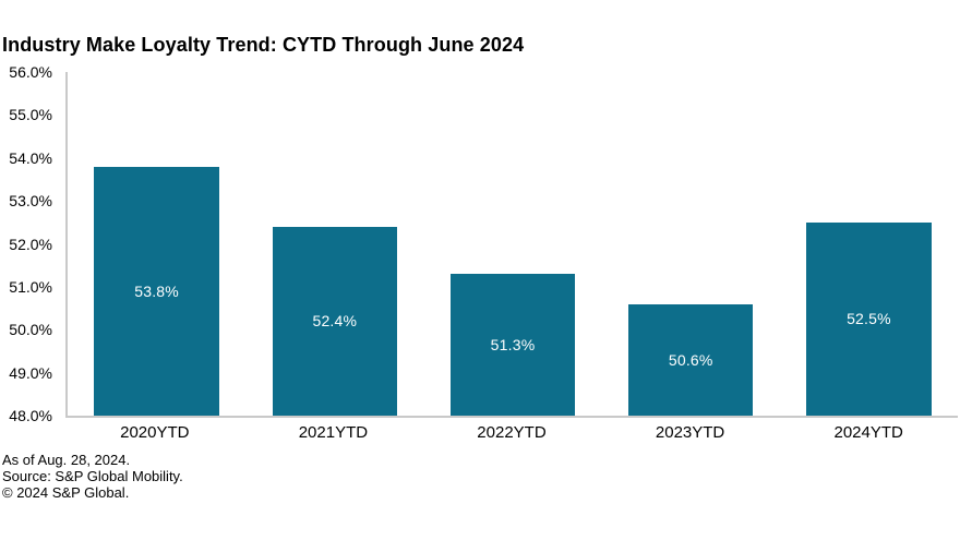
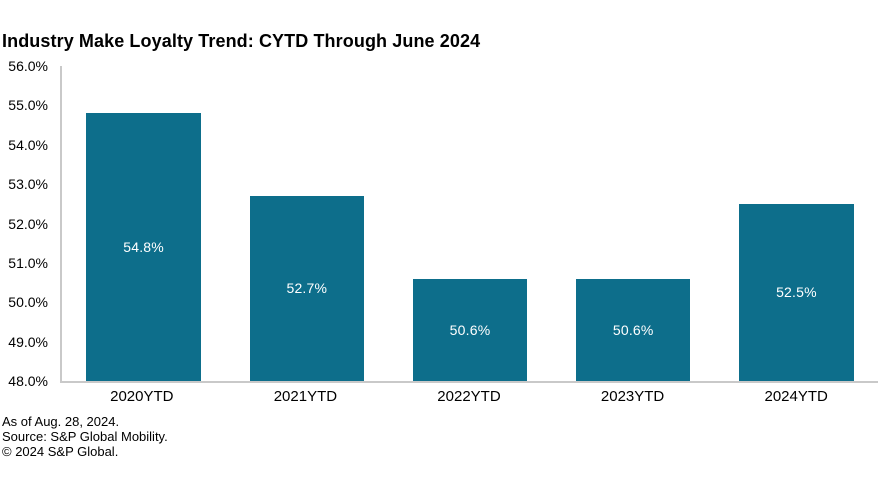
2020YTD: 53.8% -> 54.8%
2021YTD: 52.4% -> 52.7%
2022YTD: 51.3% -> 50.6%
